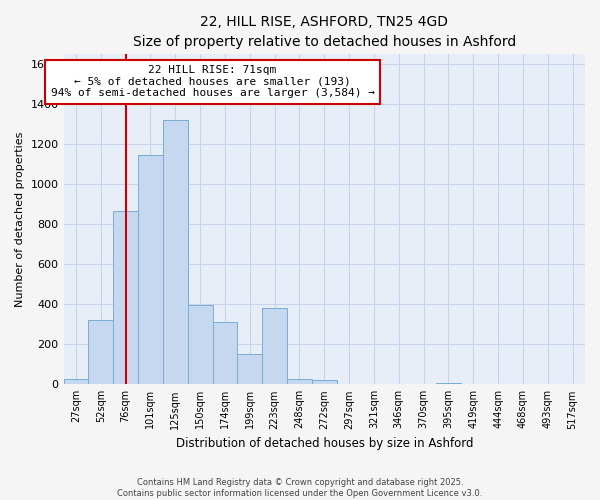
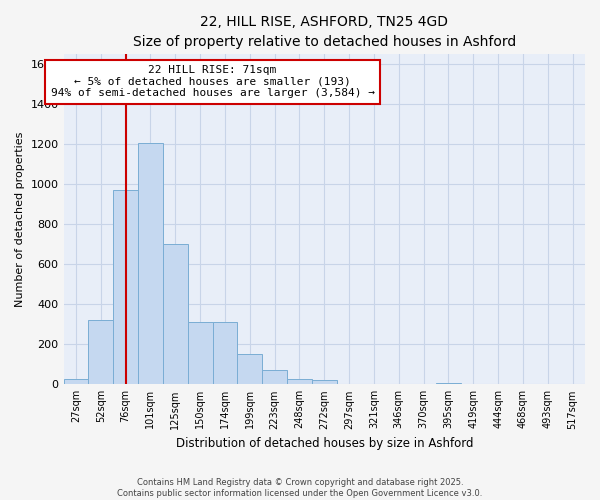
76sqm: 865 -> 970
101sqm: 1145 -> 1205
125sqm: 1320 -> 700
150sqm: 395 -> 310
223sqm: 380 -> 70
